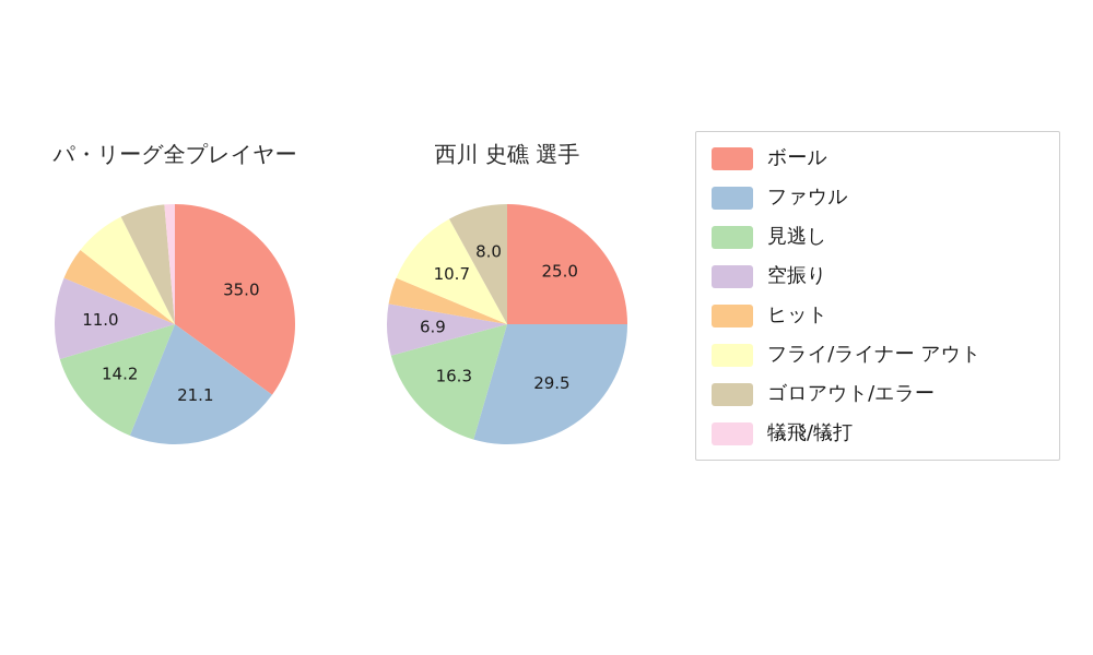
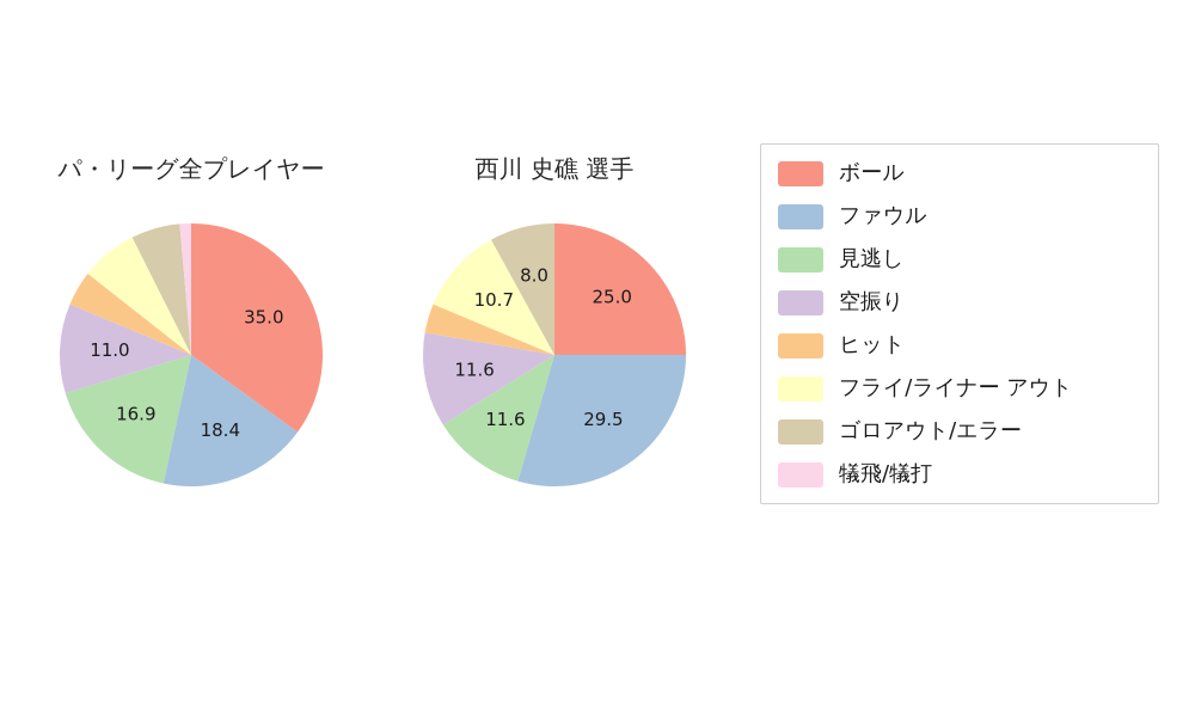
パ・リーグ全プレイヤー/ファウル: 21.1 -> 18.4
パ・リーグ全プレイヤー/見逃し: 14.2 -> 16.9
西川 史礁 選手/見逃し: 16.3 -> 11.6
西川 史礁 選手/空振り: 6.9 -> 11.6
